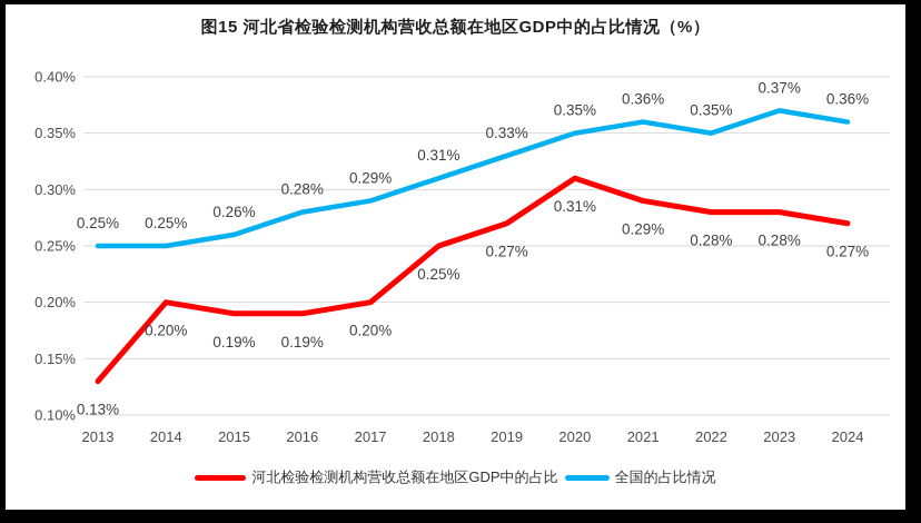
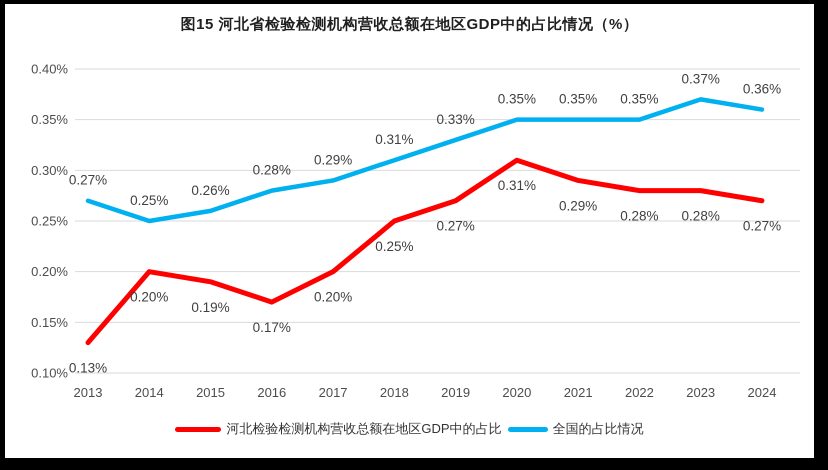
全国的占比情况/2013: 0.25% -> 0.27%
河北检验检测机构营收总额在地区GDP中的占比/2016: 0.19% -> 0.17%
全国的占比情况/2021: 0.36% -> 0.35%
